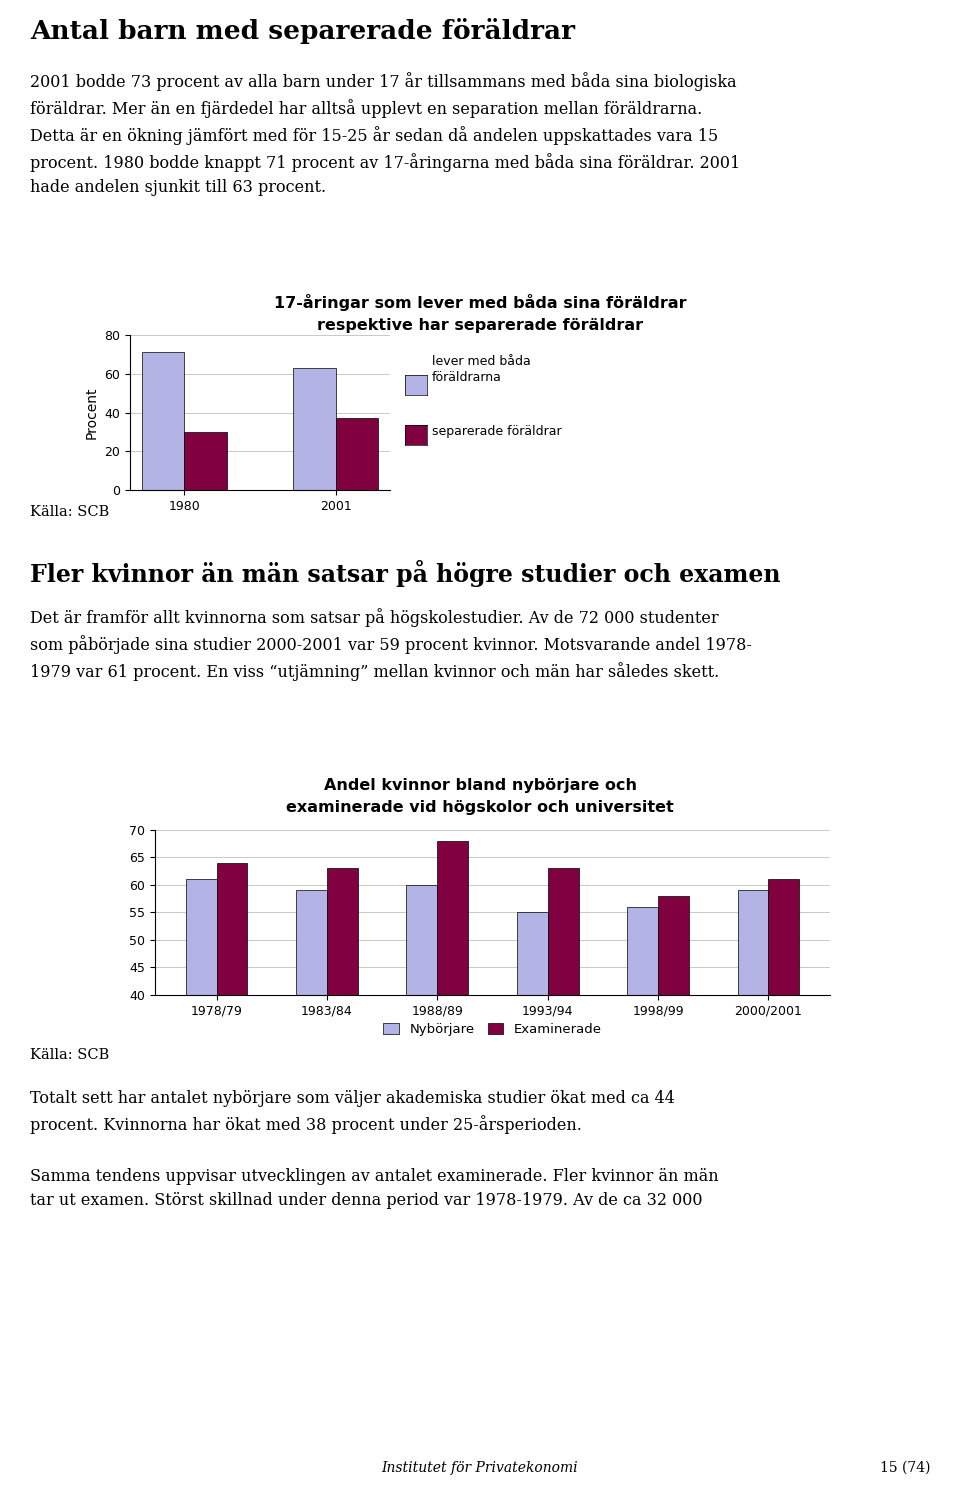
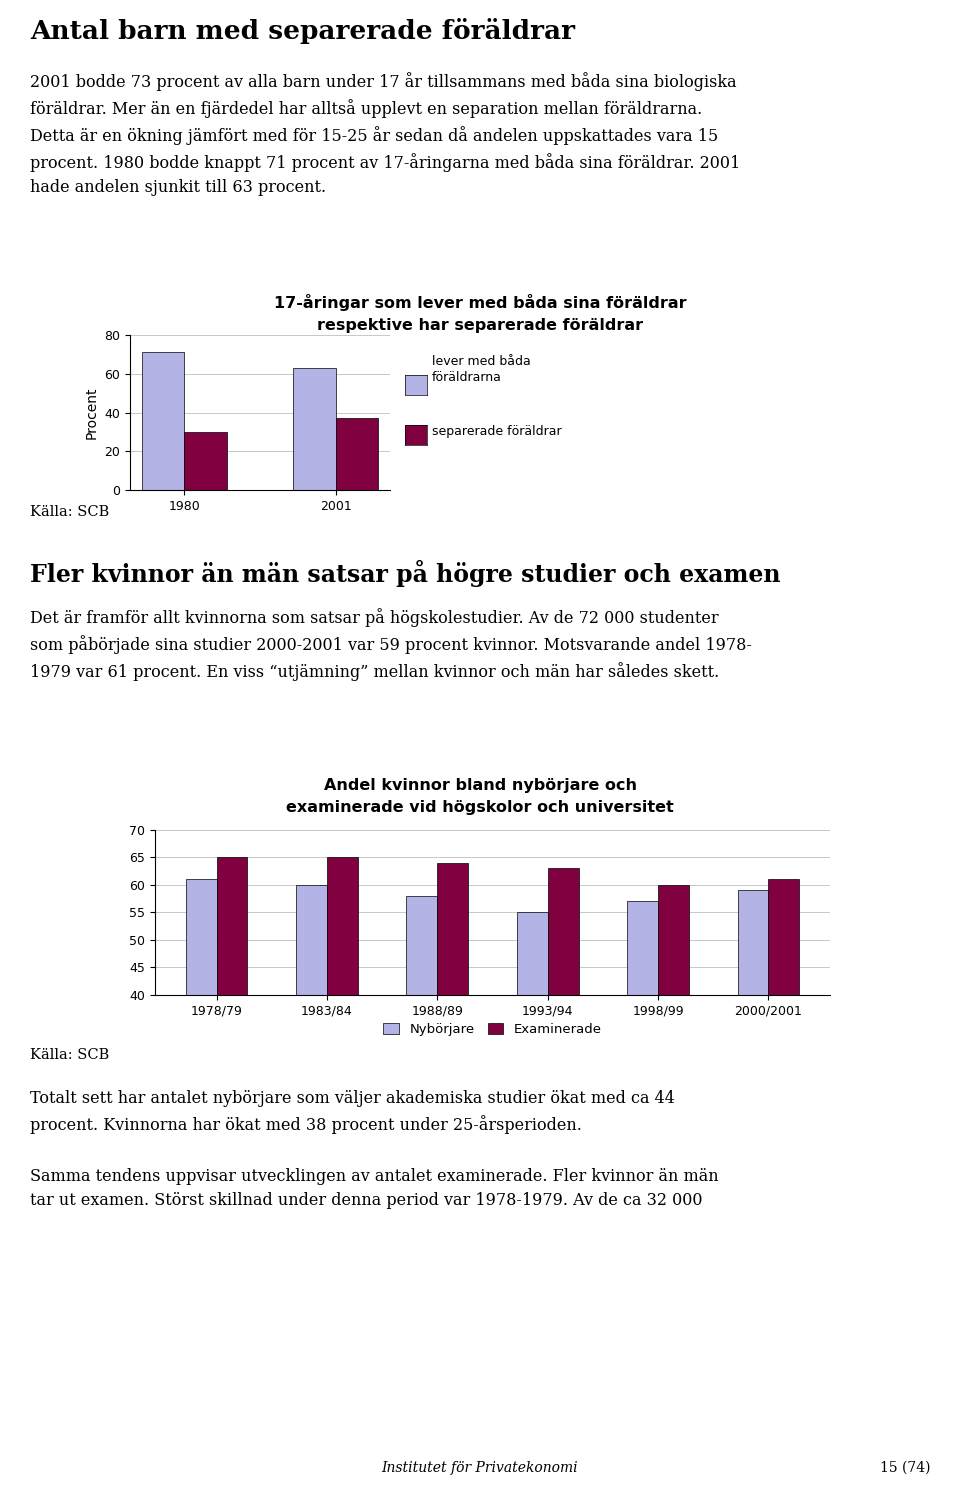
Examinerade/1978/79: 64 -> 65
Nybörjare/1983/84: 59 -> 60
Examinerade/1983/84: 63 -> 65
Nybörjare/1988/89: 60 -> 58
Examinerade/1988/89: 68 -> 64
Nybörjare/1998/99: 56 -> 57
Examinerade/1998/99: 58 -> 60
